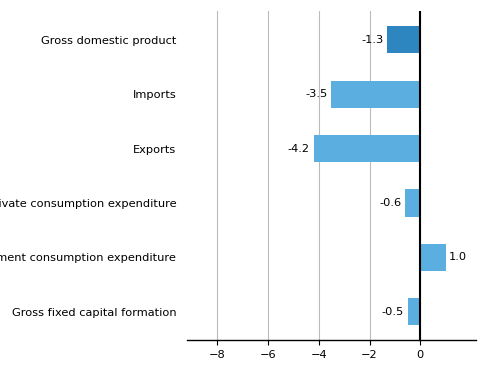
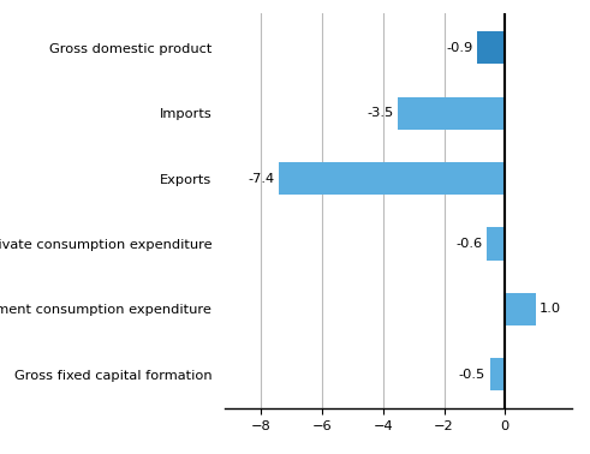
Gross domestic product: -1.3 -> -0.9
Exports: -4.2 -> -7.4
